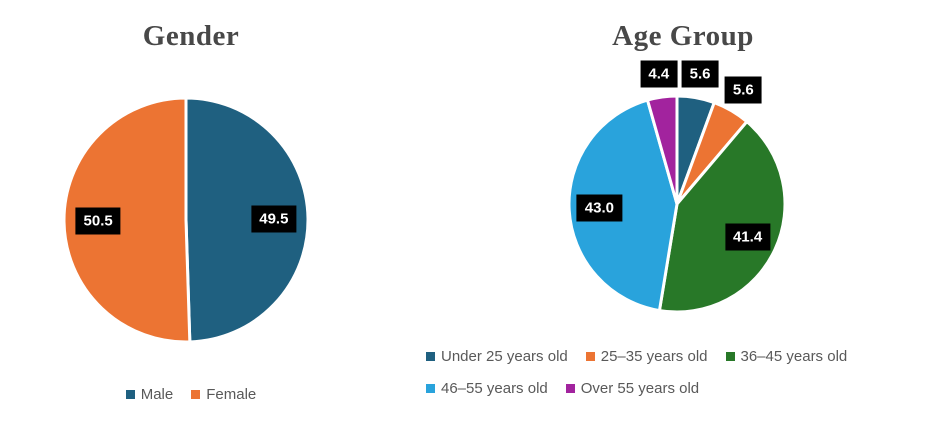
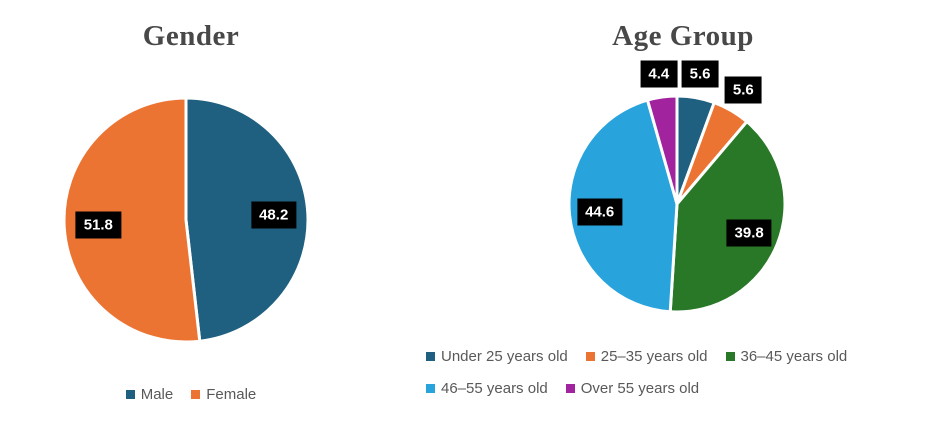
Gender/Male: 49.5 -> 48.2
Gender/Female: 50.5 -> 51.8
Age Group/36–45 years old: 41.4 -> 39.8
Age Group/46–55 years old: 43.0 -> 44.6
